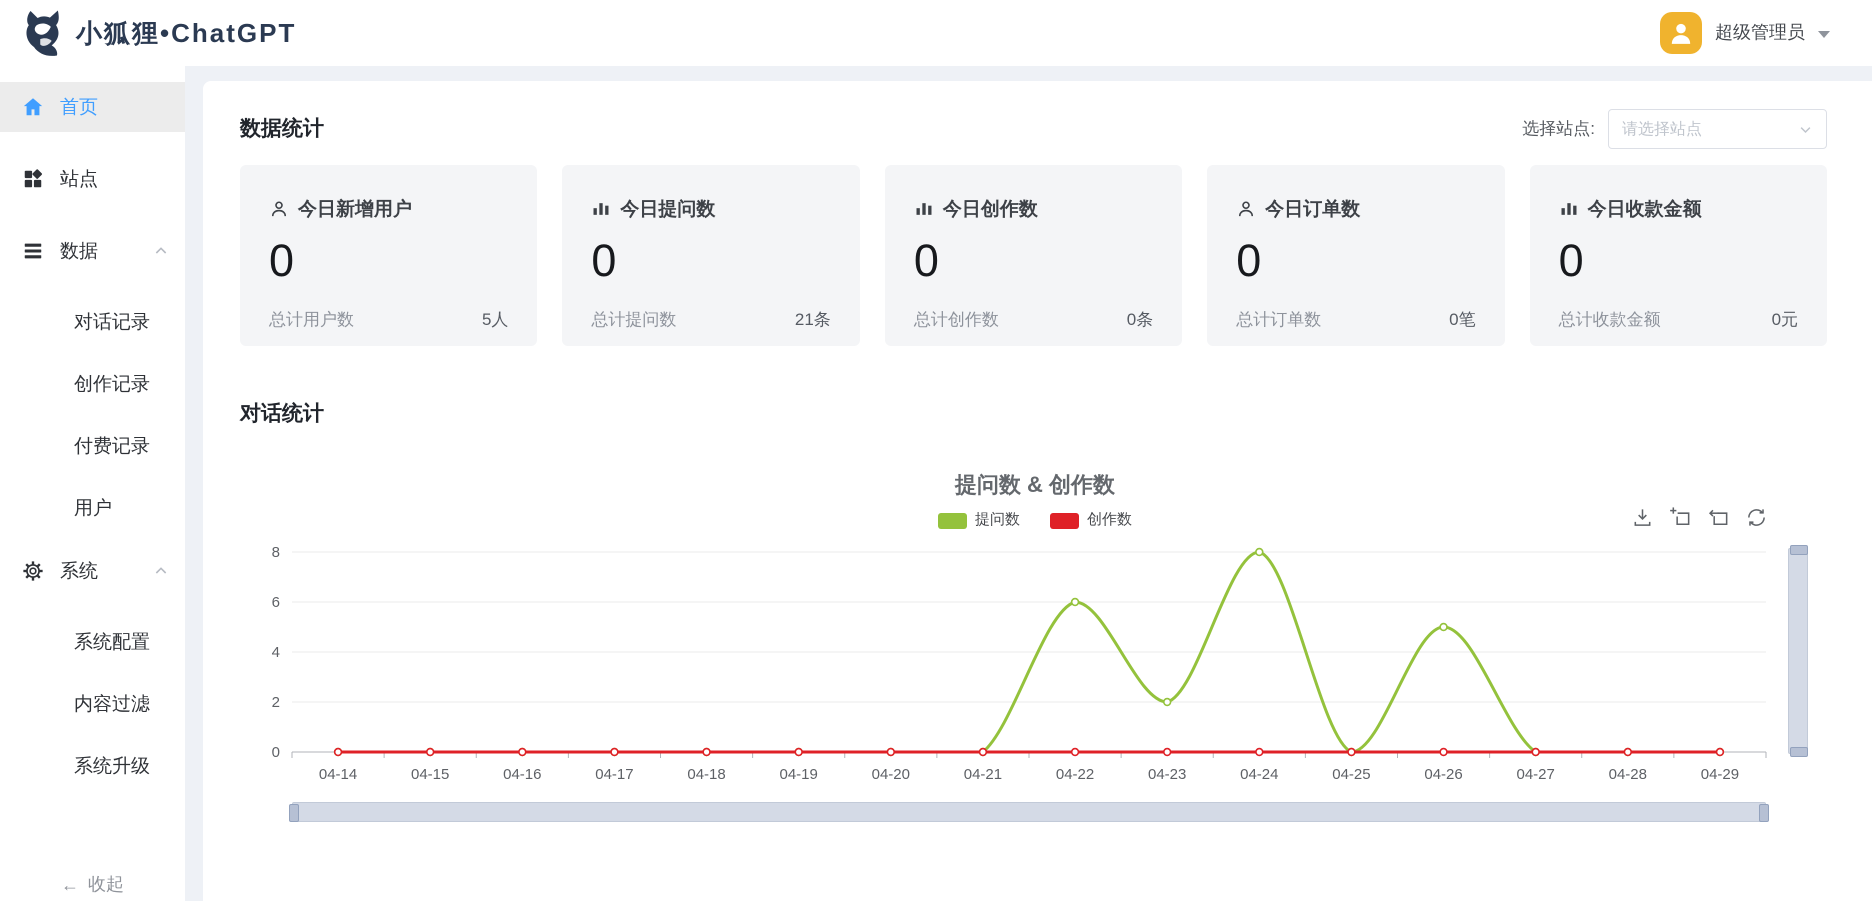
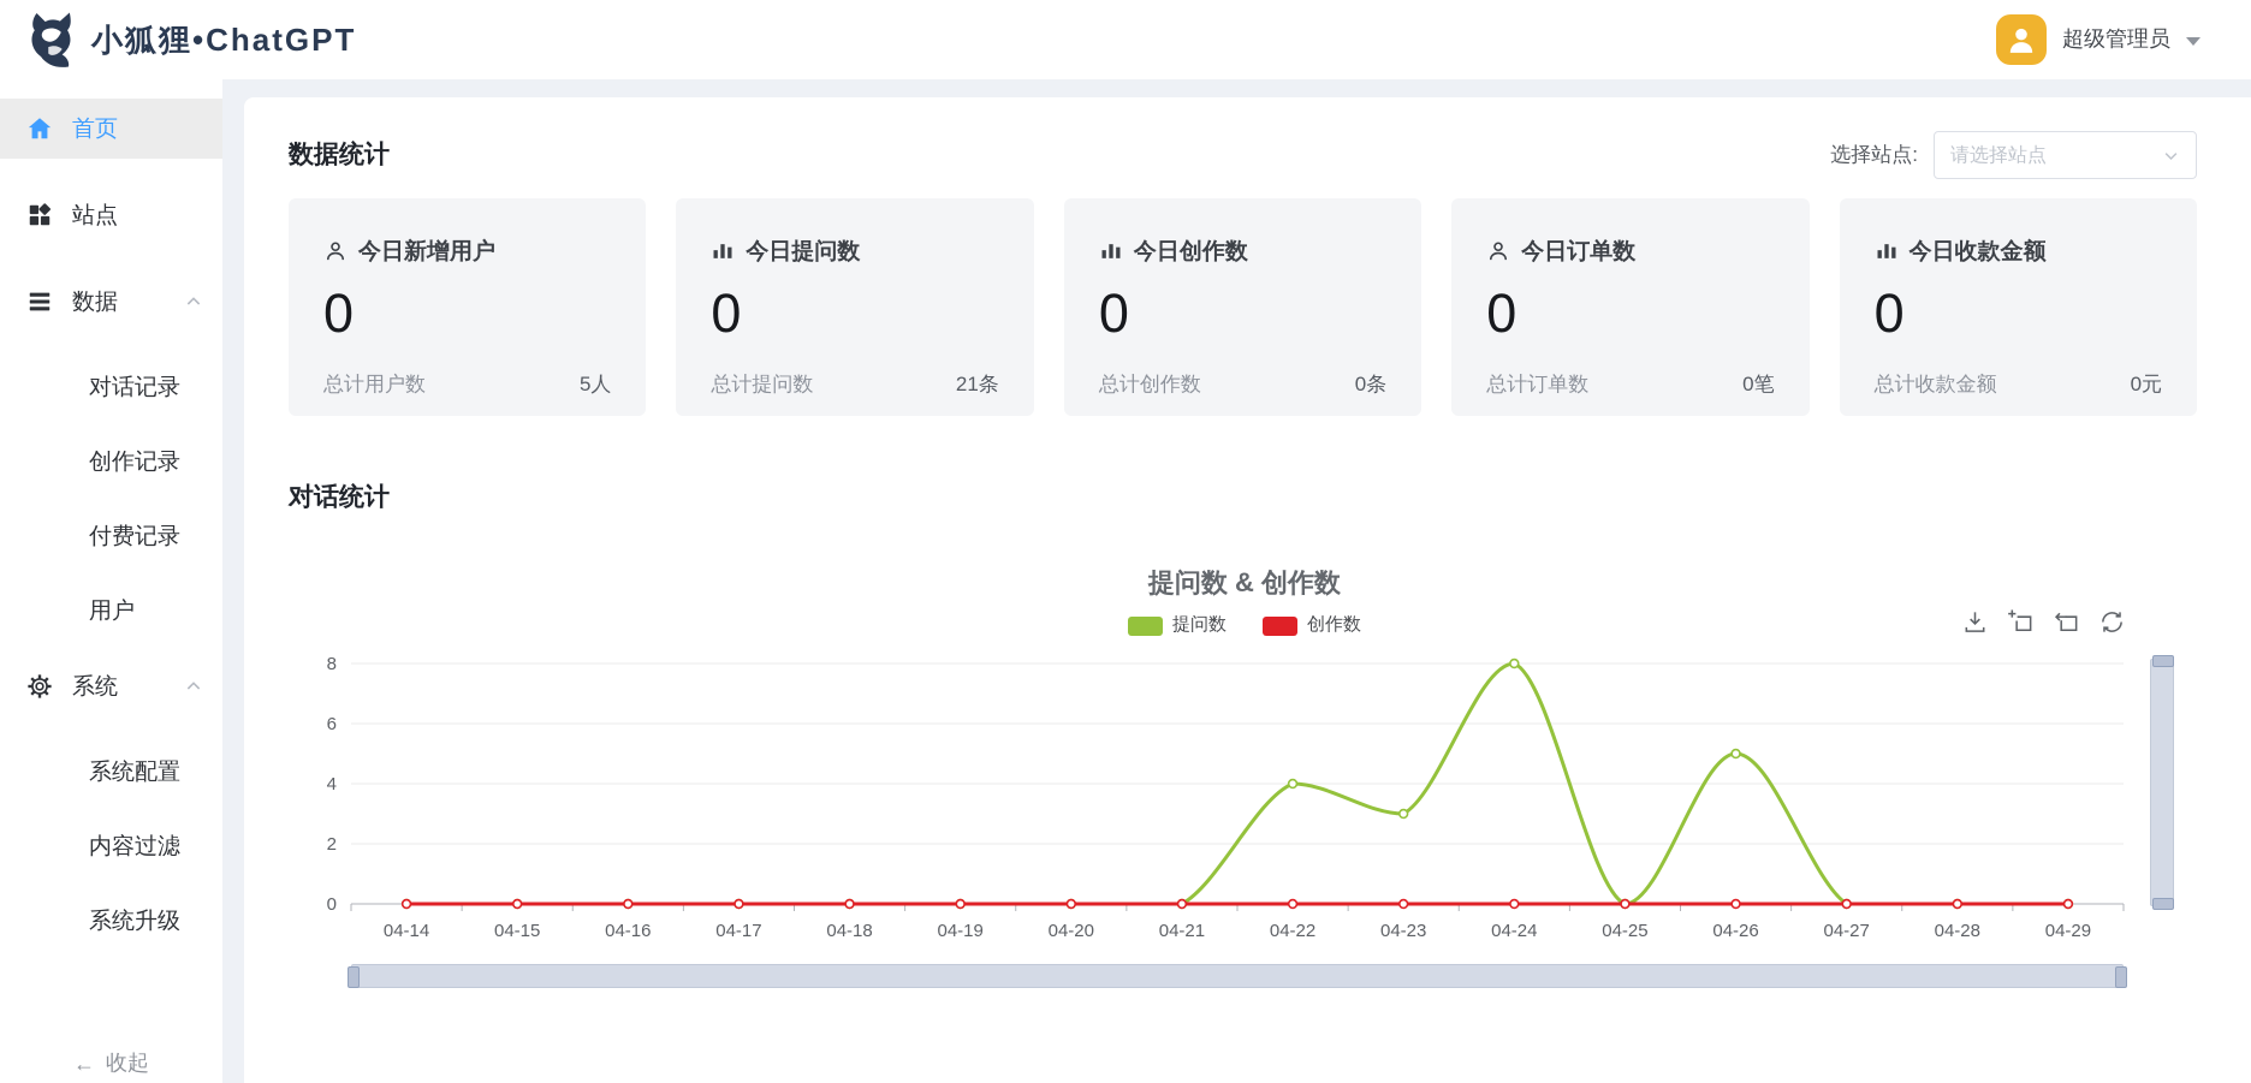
提问数/04-22: 6 -> 4
提问数/04-23: 2 -> 3
